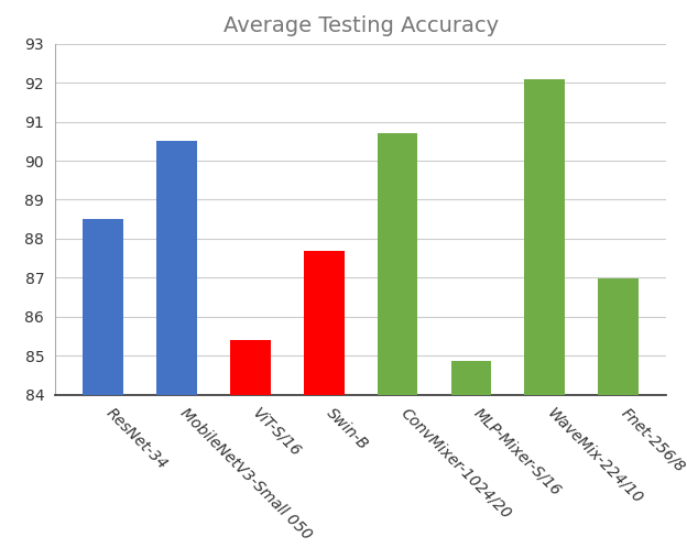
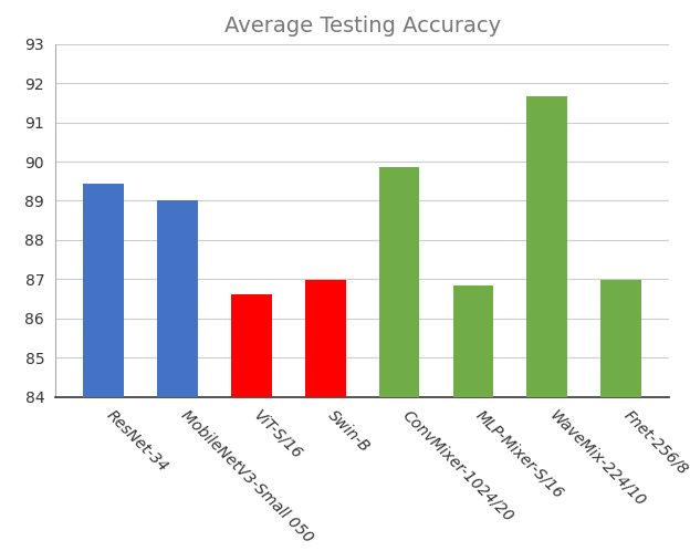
ResNet-34: 88.50 -> 89.45
MobileNetV3-Small 050: 90.50 -> 89.02
ViT-S/16: 85.40 -> 86.60
Swin-B: 87.70 -> 86.97
ConvMixer-1024/20: 90.70 -> 89.87
MLP-Mixer-S/16: 84.85 -> 86.83
WaveMix-224/10: 92.10 -> 91.67
